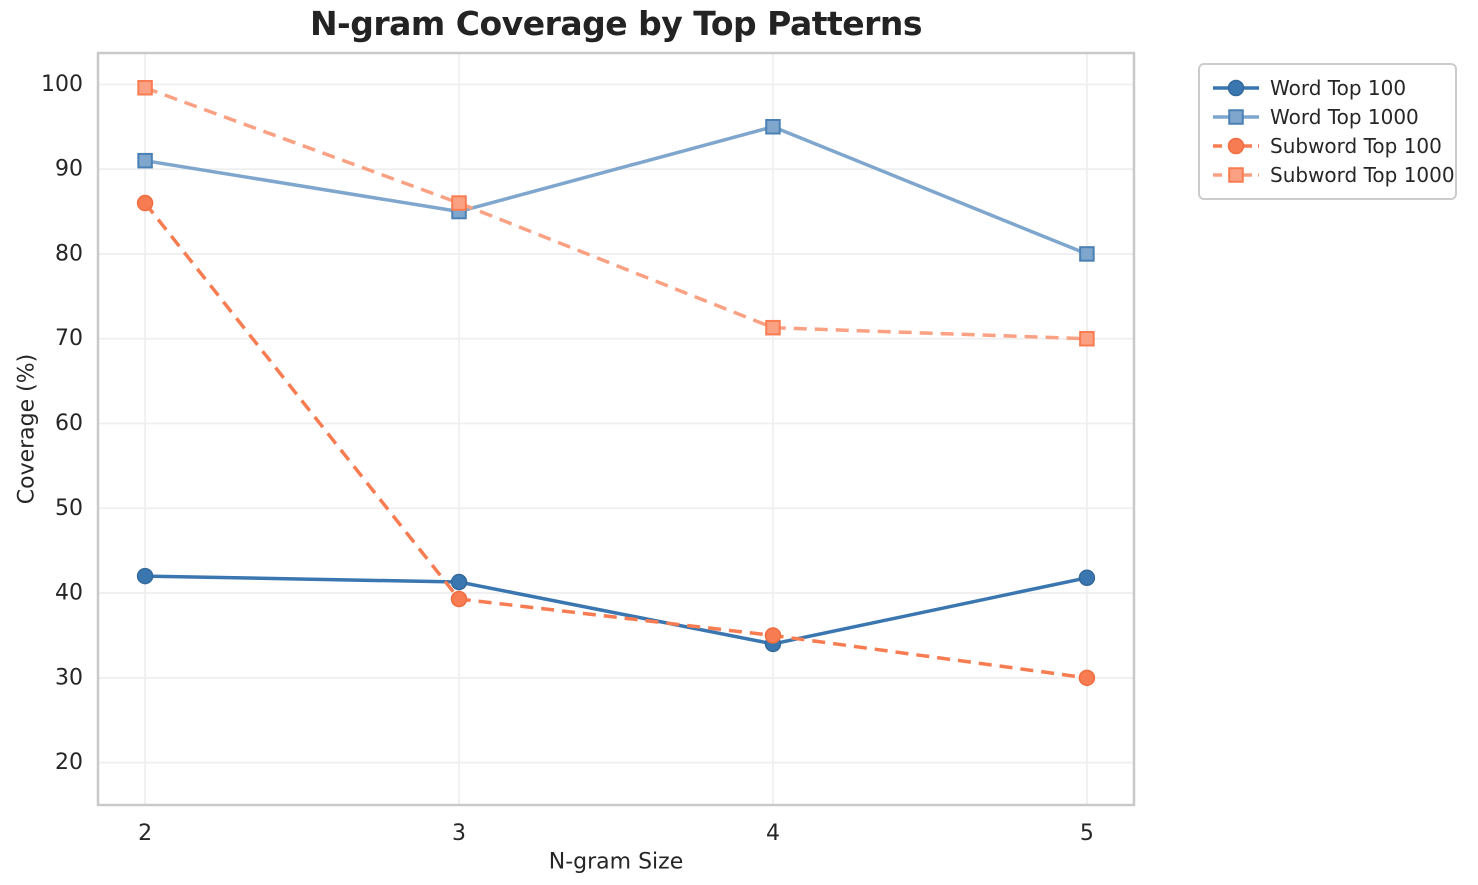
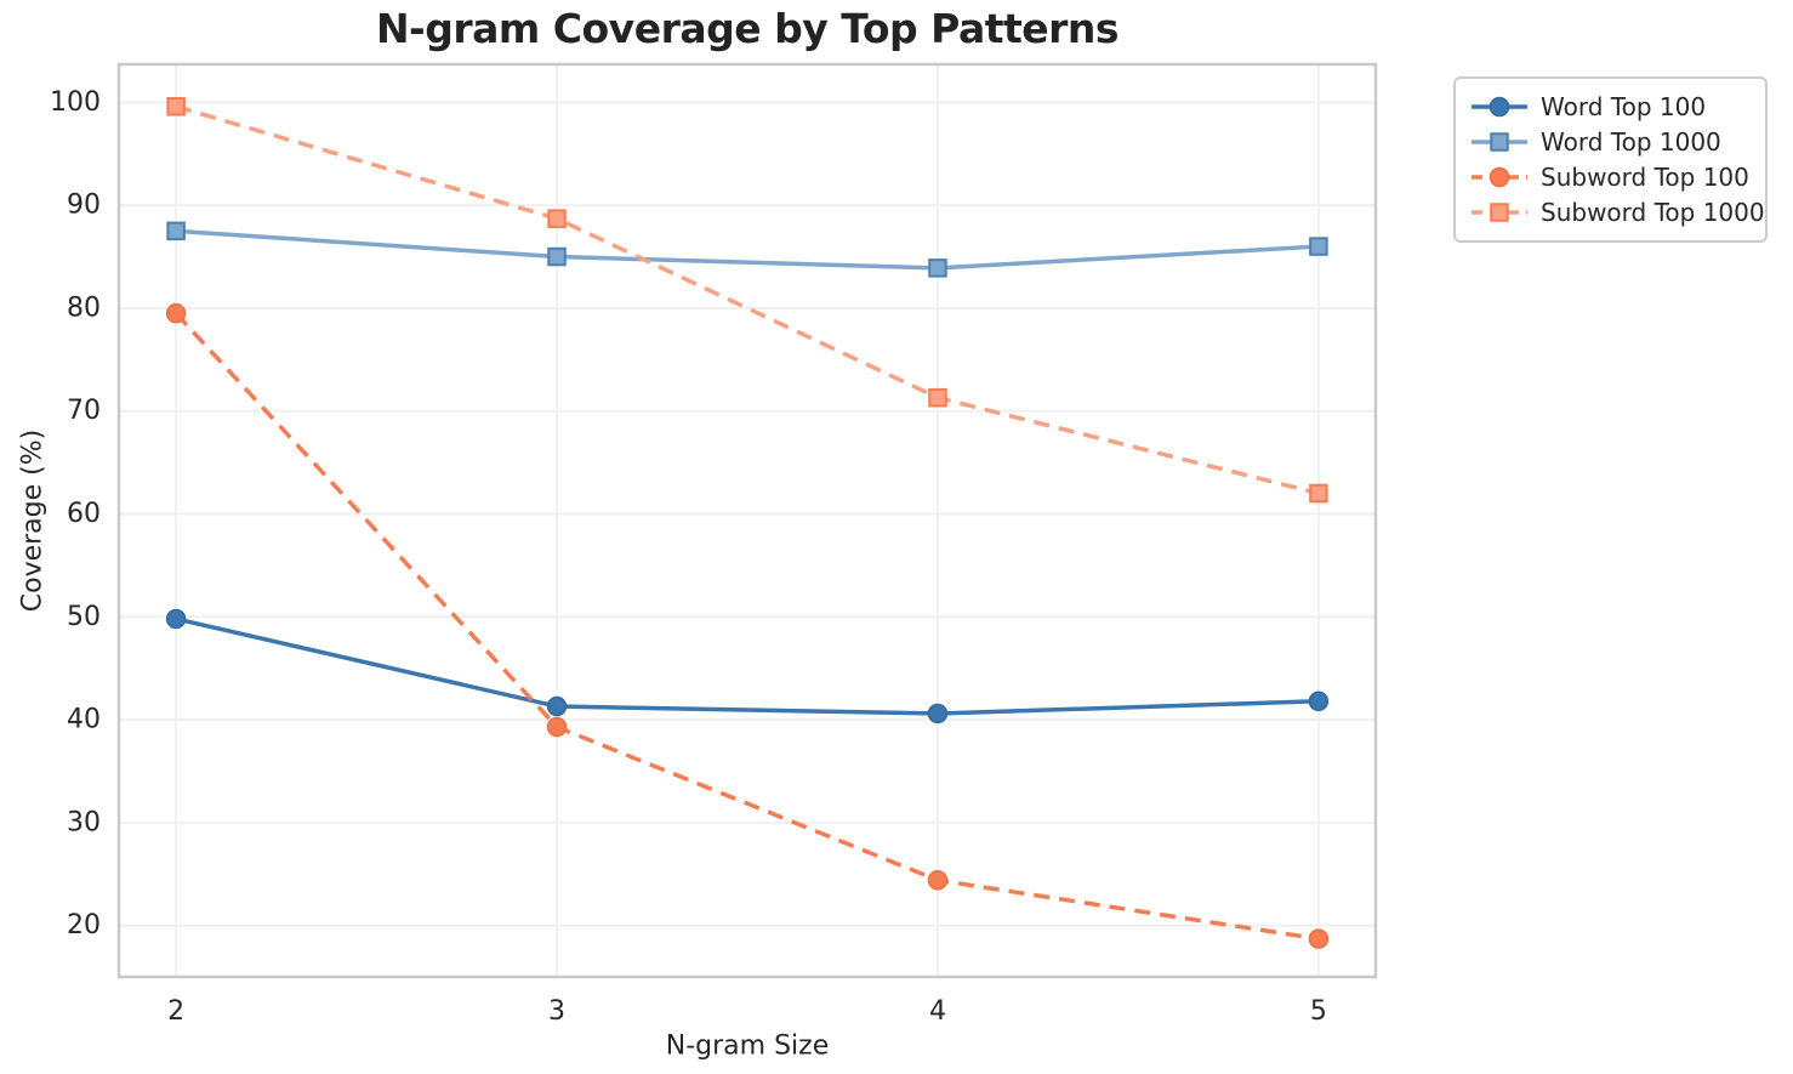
Word Top 100/2: 42 -> 50
Word Top 1000/2: 91 -> 88
Subword Top 100/2: 86 -> 80
Subword Top 1000/3: 86 -> 89
Word Top 100/4: 34 -> 41
Word Top 1000/4: 95 -> 84
Subword Top 100/4: 35 -> 24
Word Top 1000/5: 80 -> 86
Subword Top 100/5: 30 -> 19
Subword Top 1000/5: 70 -> 62
